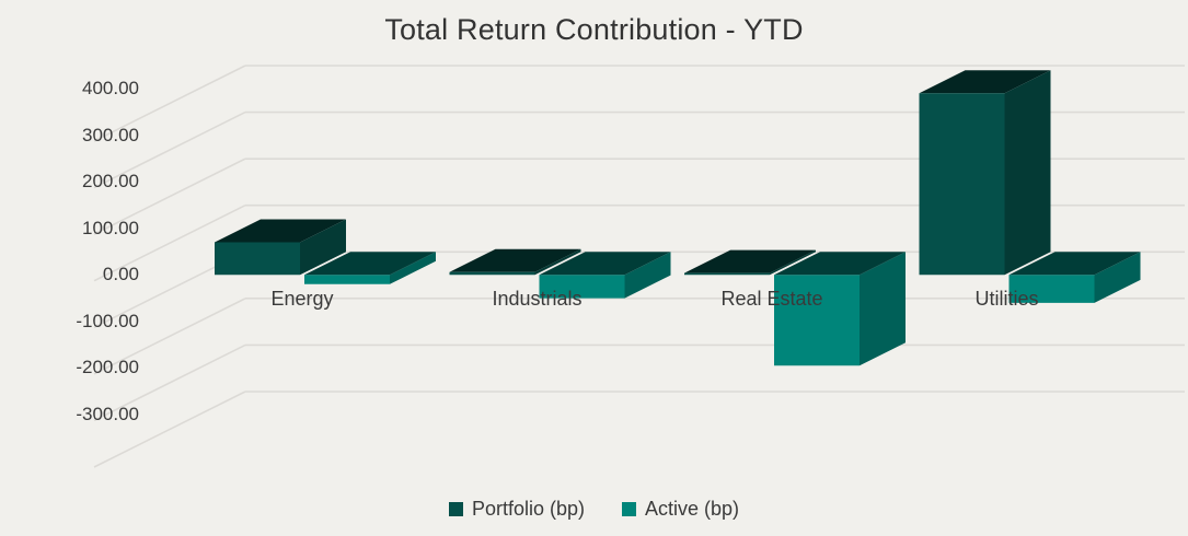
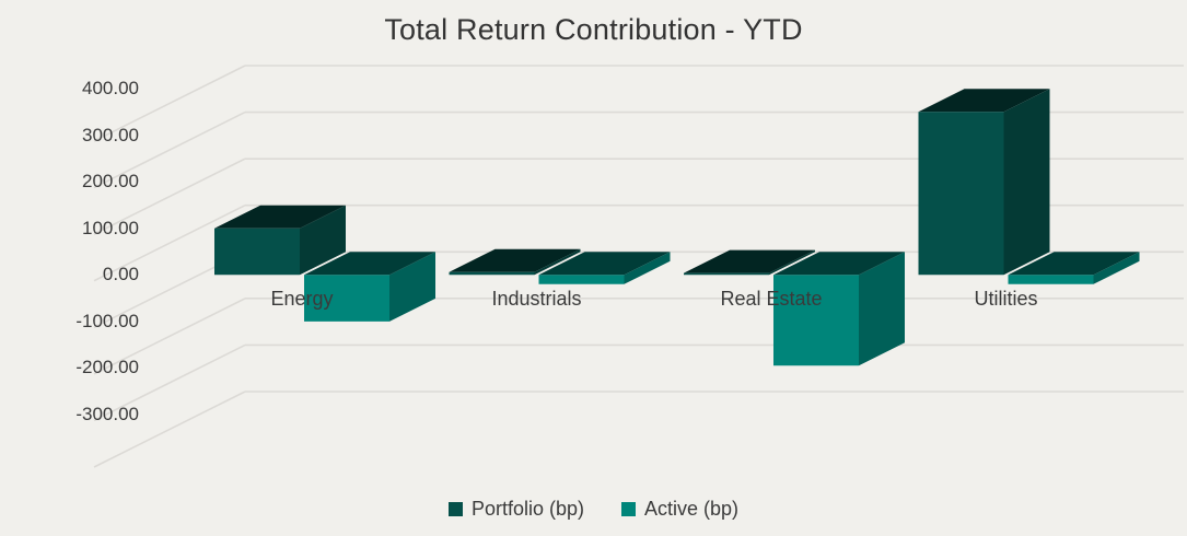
Portfolio (bp)/Energy: 70 -> 100
Active (bp)/Energy: -20 -> -100
Active (bp)/Industrials: -50 -> -20
Portfolio (bp)/Utilities: 390 -> 350
Active (bp)/Utilities: -60 -> -20
